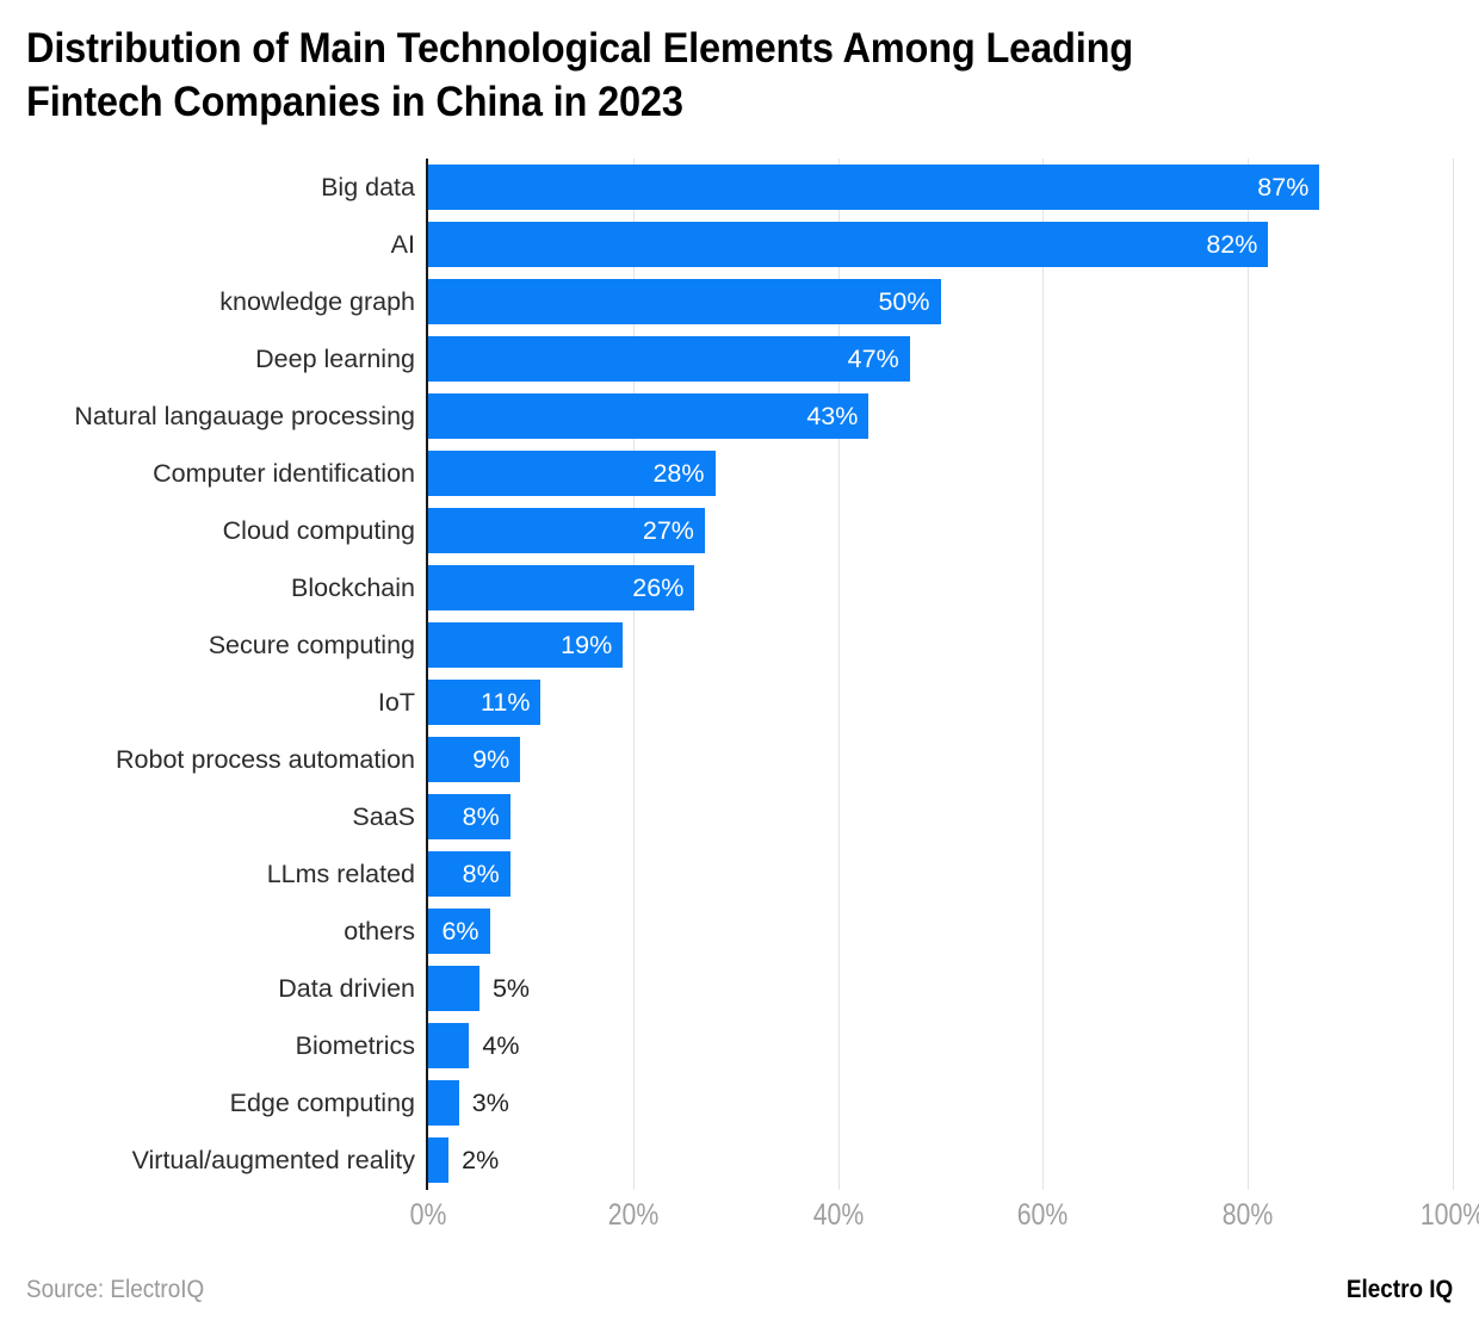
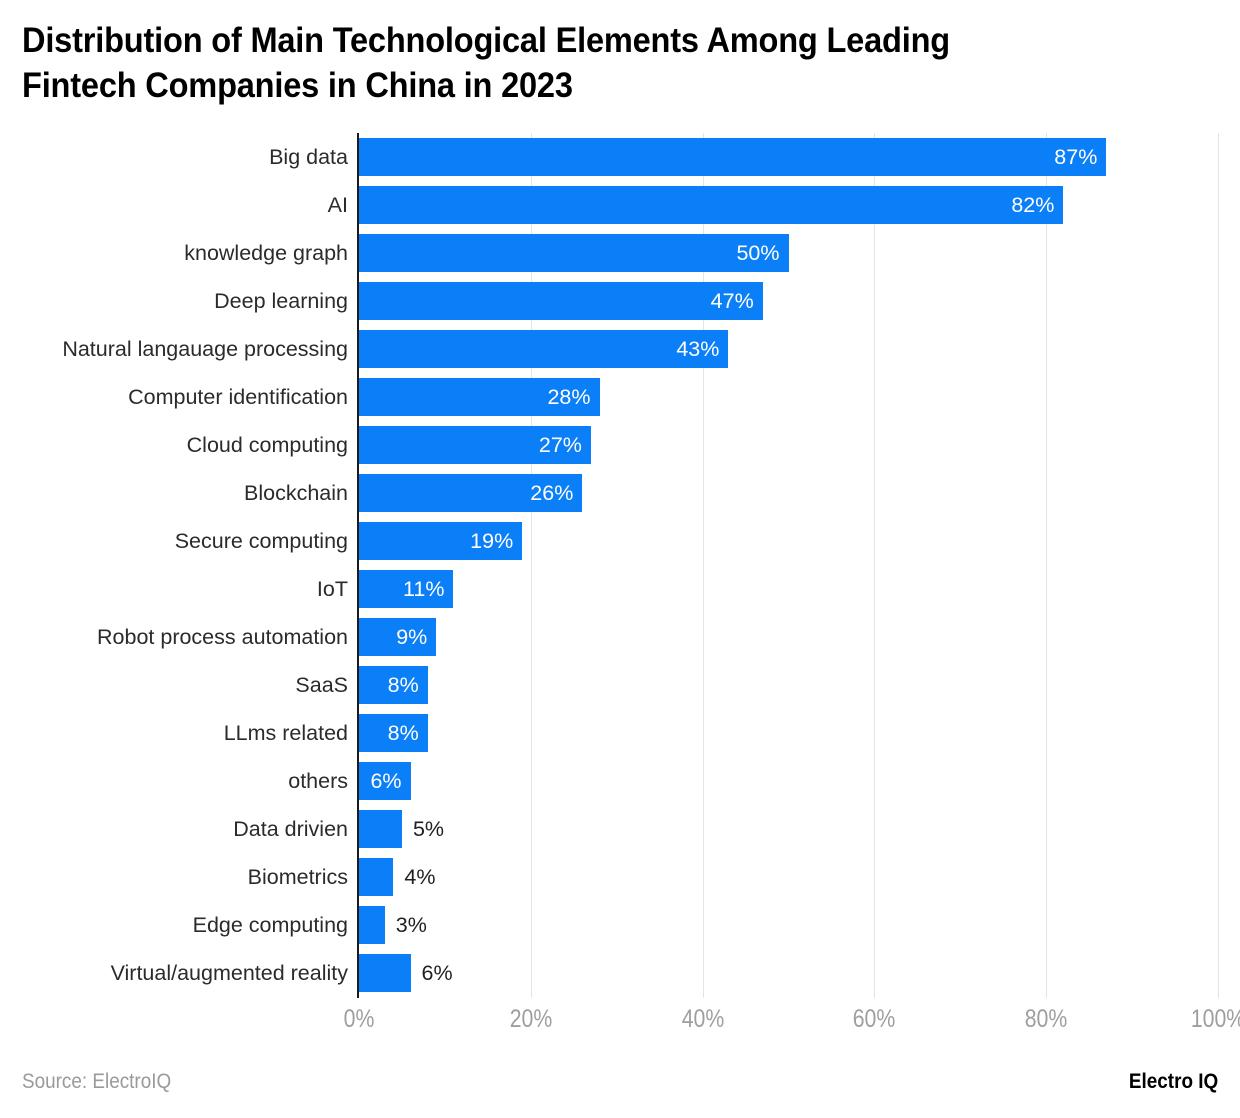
Virtual/augmented reality: 2% -> 6%
